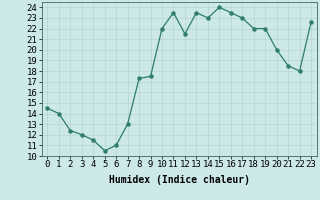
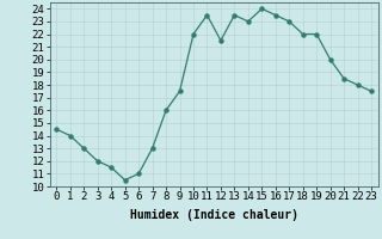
2: 12.4 -> 13.0
8: 17.3 -> 16.0
23: 22.6 -> 17.5
